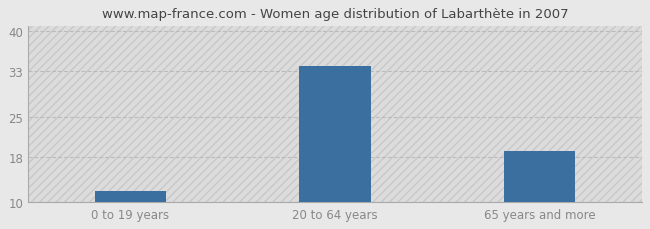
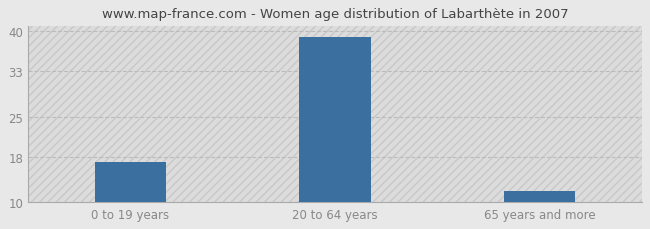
0 to 19 years: 12 -> 17
20 to 64 years: 34 -> 39
65 years and more: 19 -> 12
